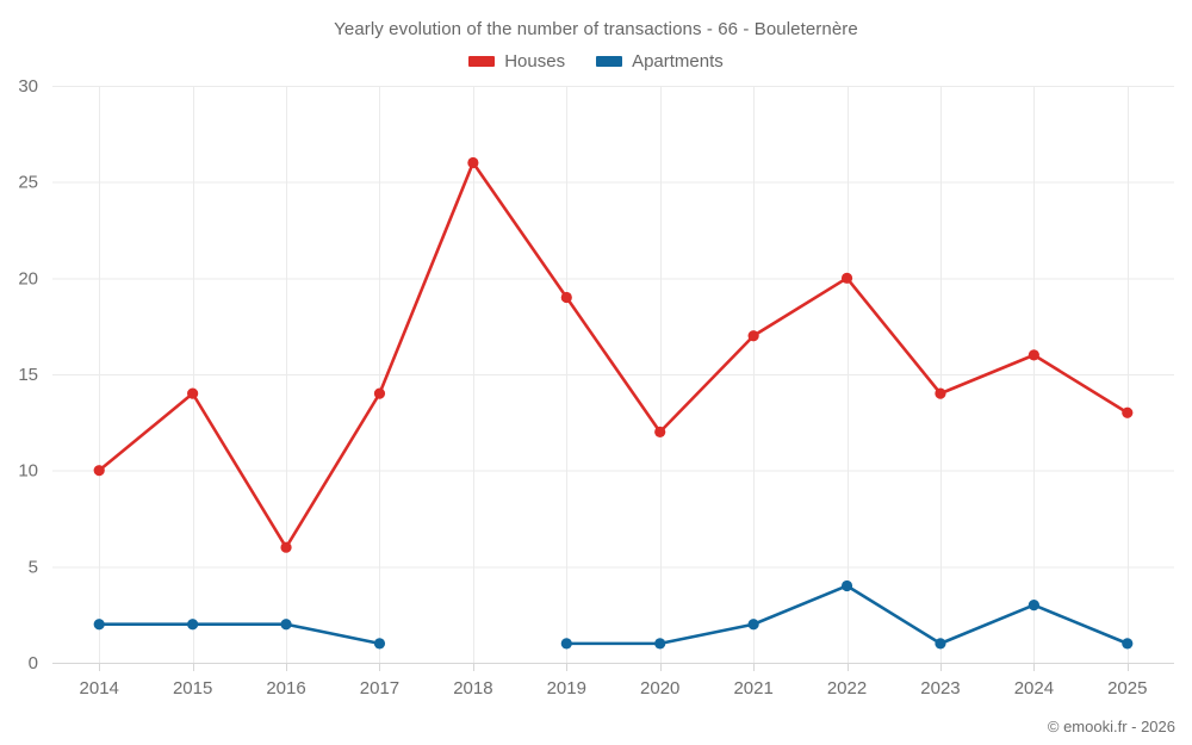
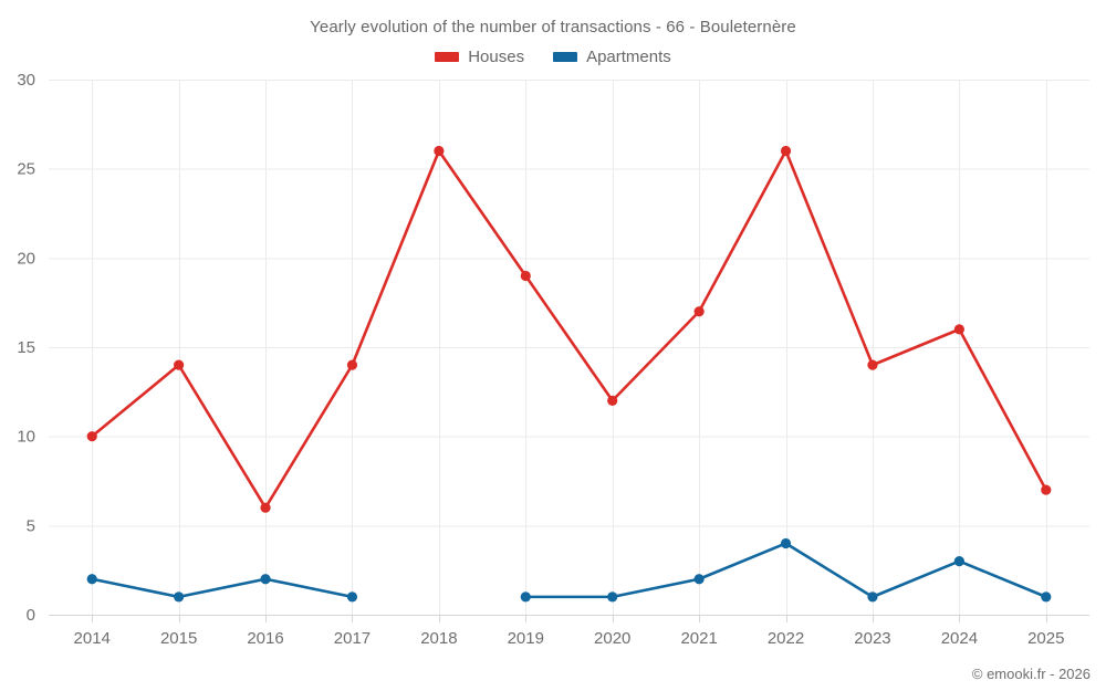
Apartments/2015: 2 -> 1
Houses/2022: 20 -> 26
Houses/2025: 13 -> 7
